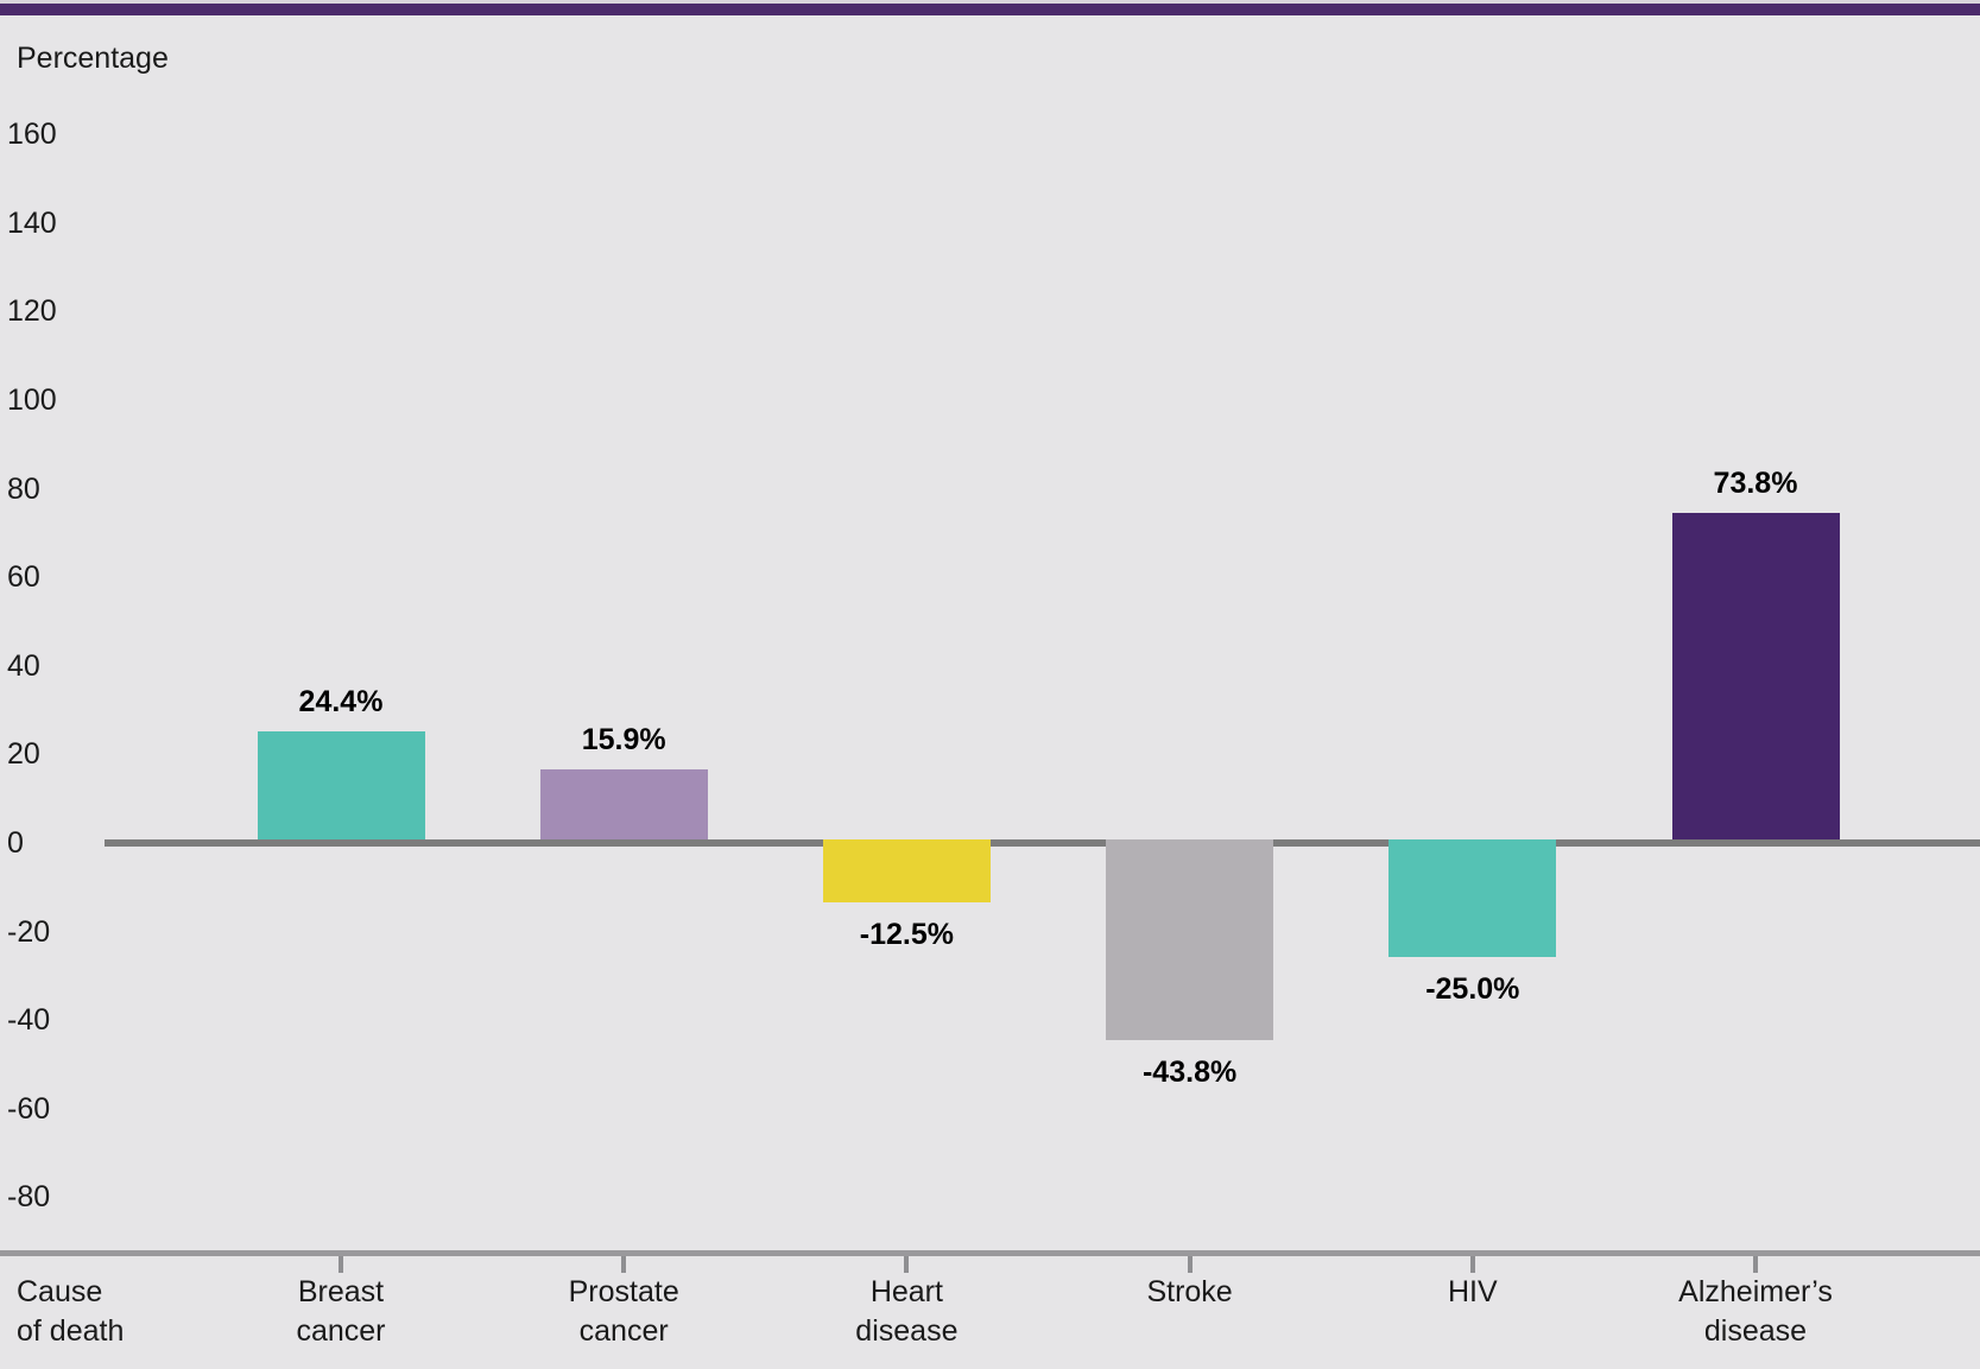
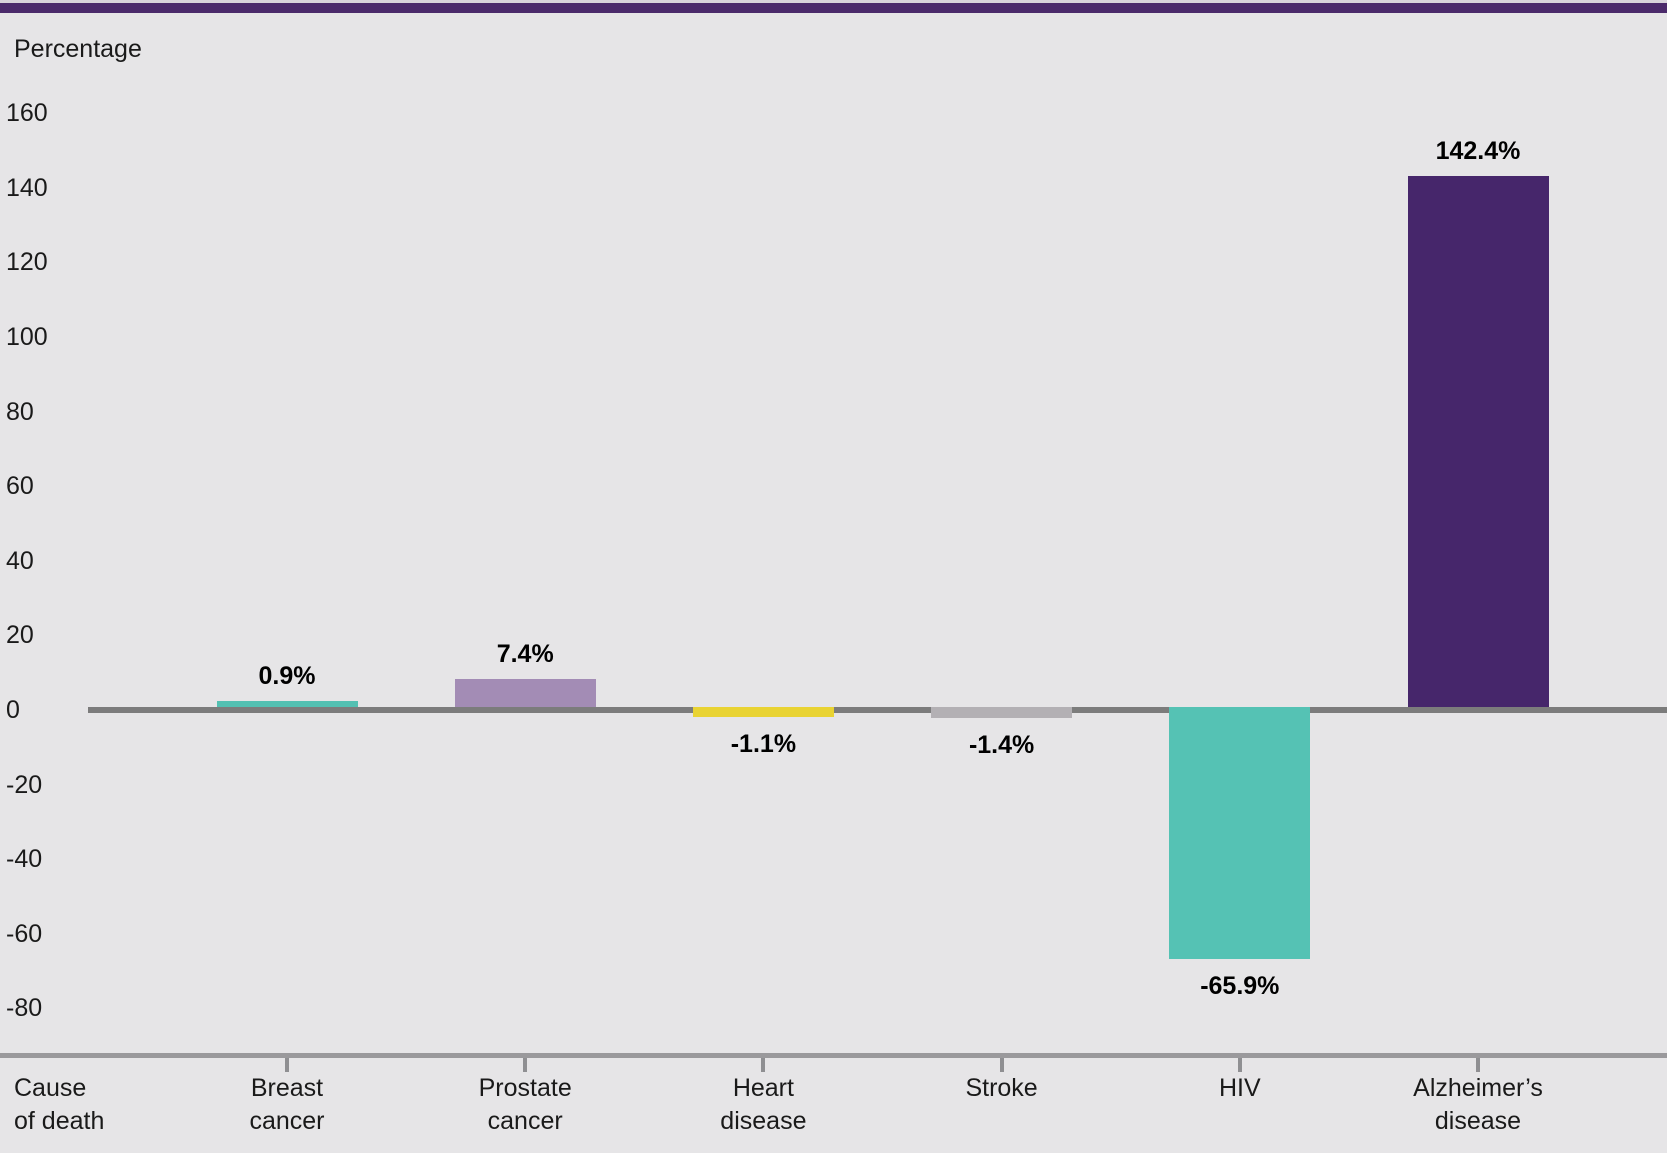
Breast cancer: 24.4% -> 0.9%
Prostate cancer: 15.9% -> 7.4%
Heart disease: -12.5% -> -1.1%
Stroke: -43.8% -> -1.4%
HIV: -25.0% -> -65.9%
Alzheimer’s disease: 73.8% -> 142.4%
